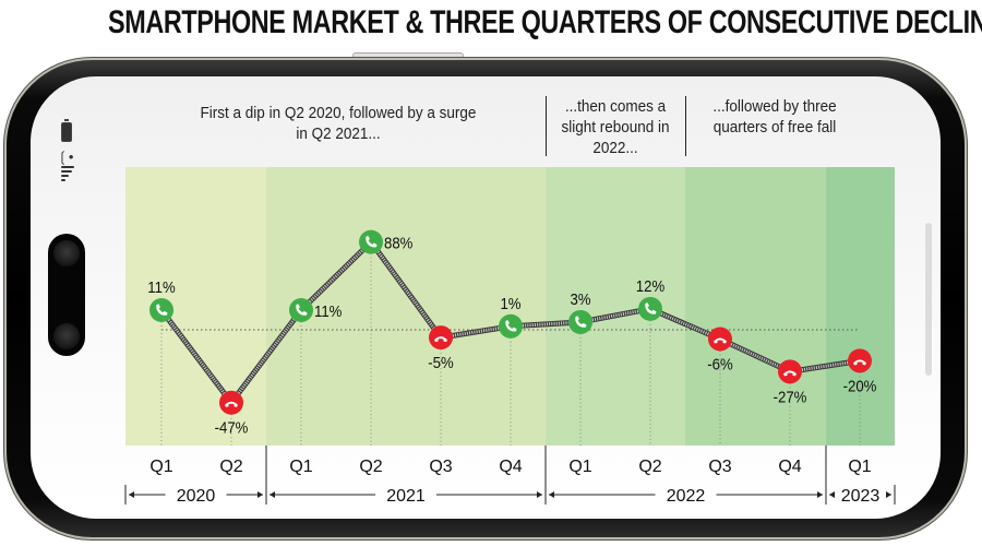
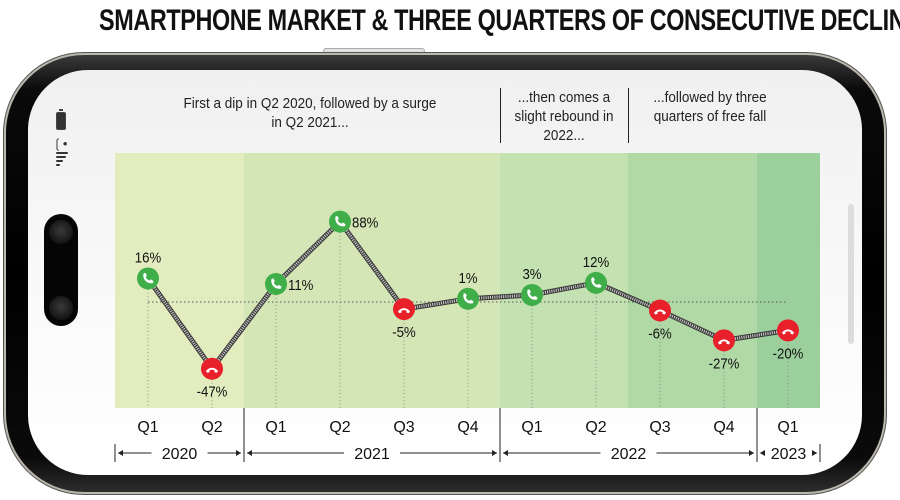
Q1 2020: 11% -> 16%
